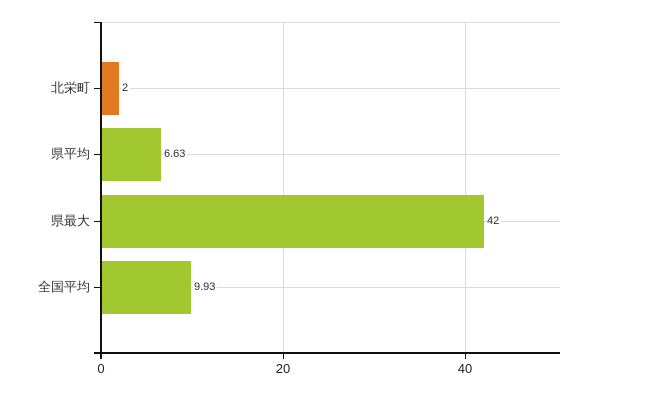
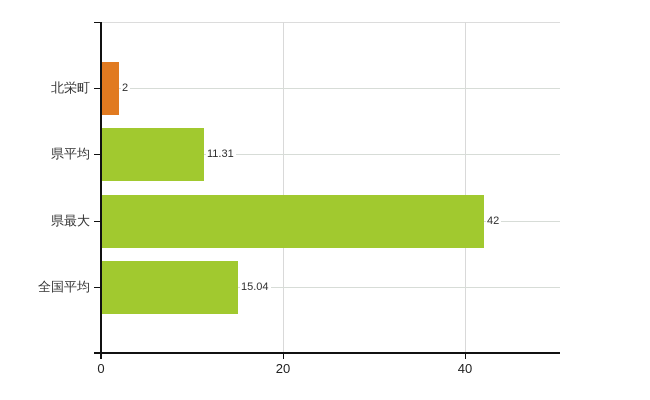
県平均: 6.63 -> 11.31
全国平均: 9.93 -> 15.04
